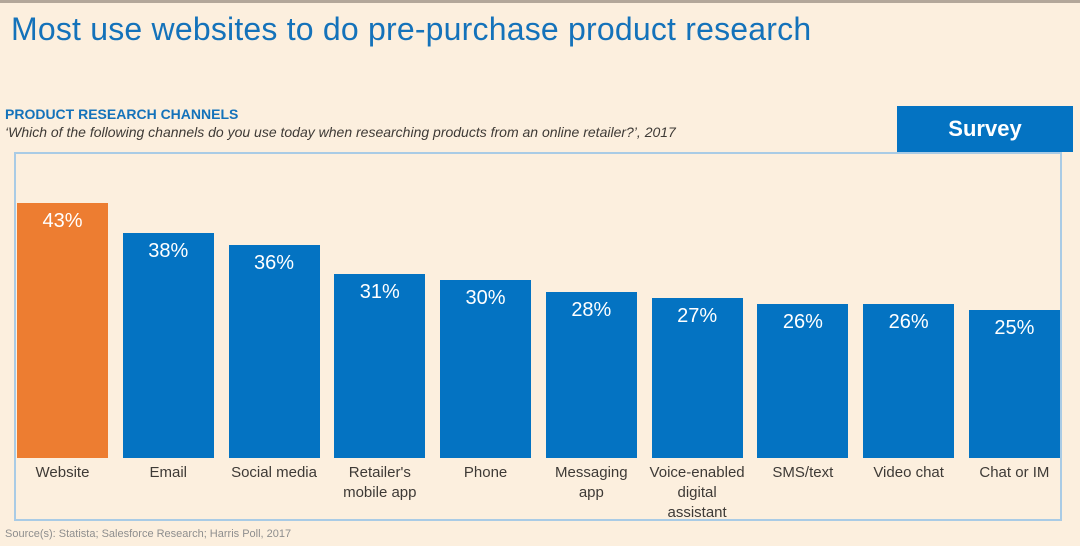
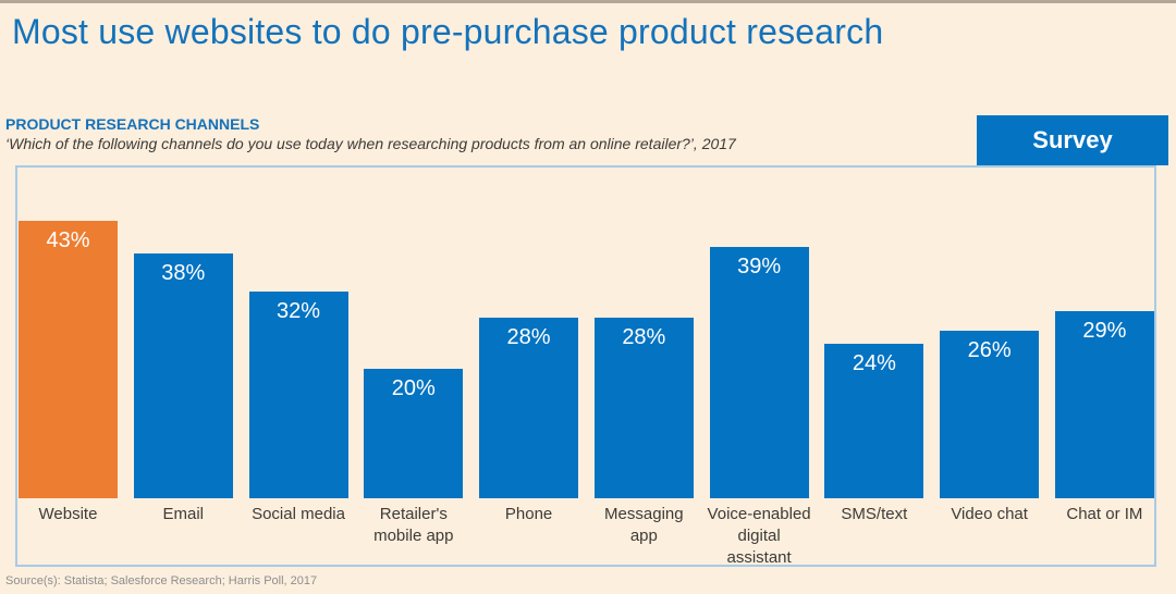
Social media: 36% -> 32%
Retailer's mobile app: 31% -> 20%
Phone: 30% -> 28%
Voice-enabled digital assistant: 27% -> 39%
SMS/text: 26% -> 24%
Chat or IM: 25% -> 29%
